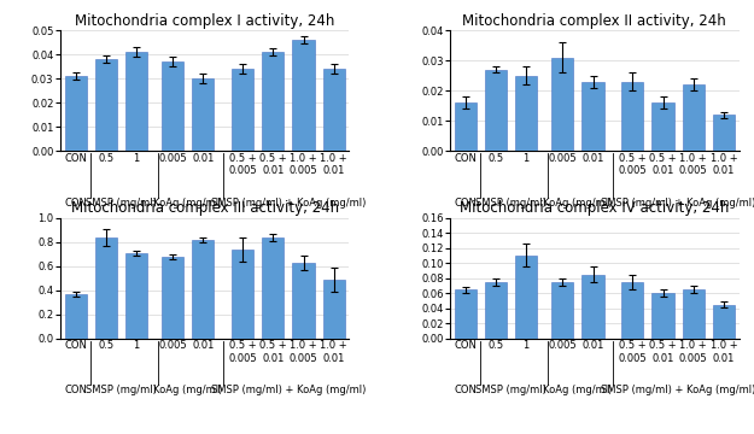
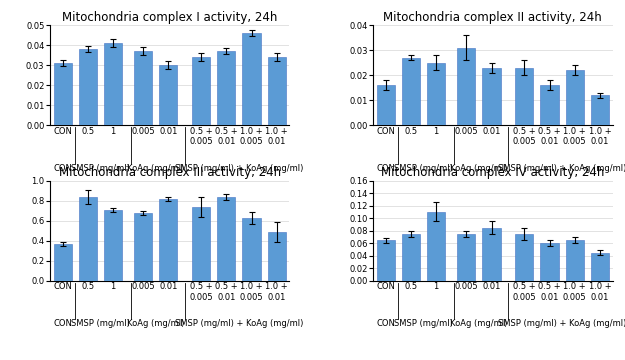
Mitochondria complex I activity, 24h/0.5 + 0.01: 0.041 -> 0.037
